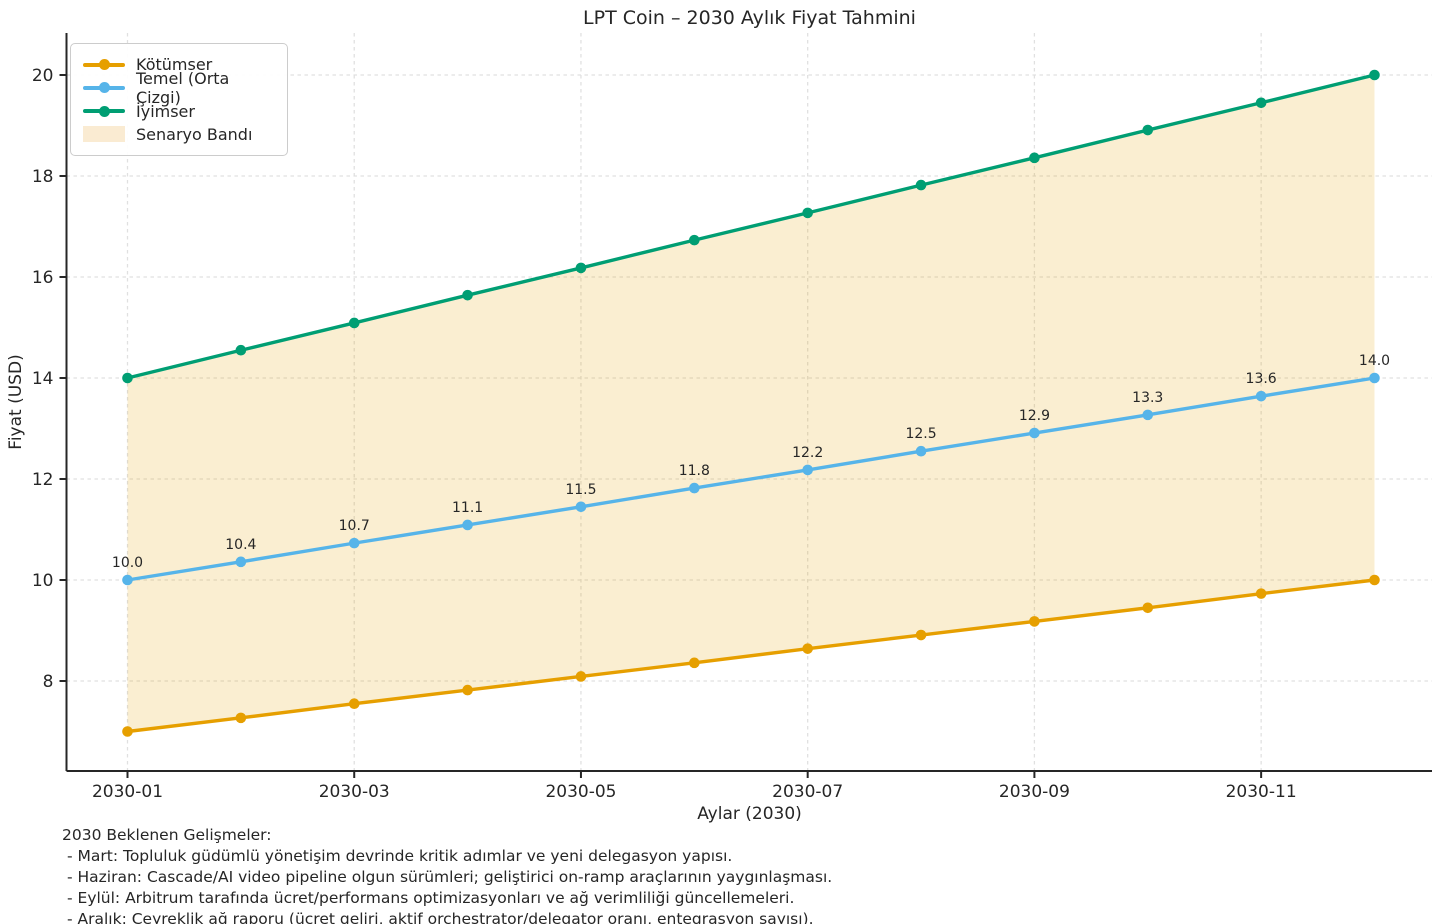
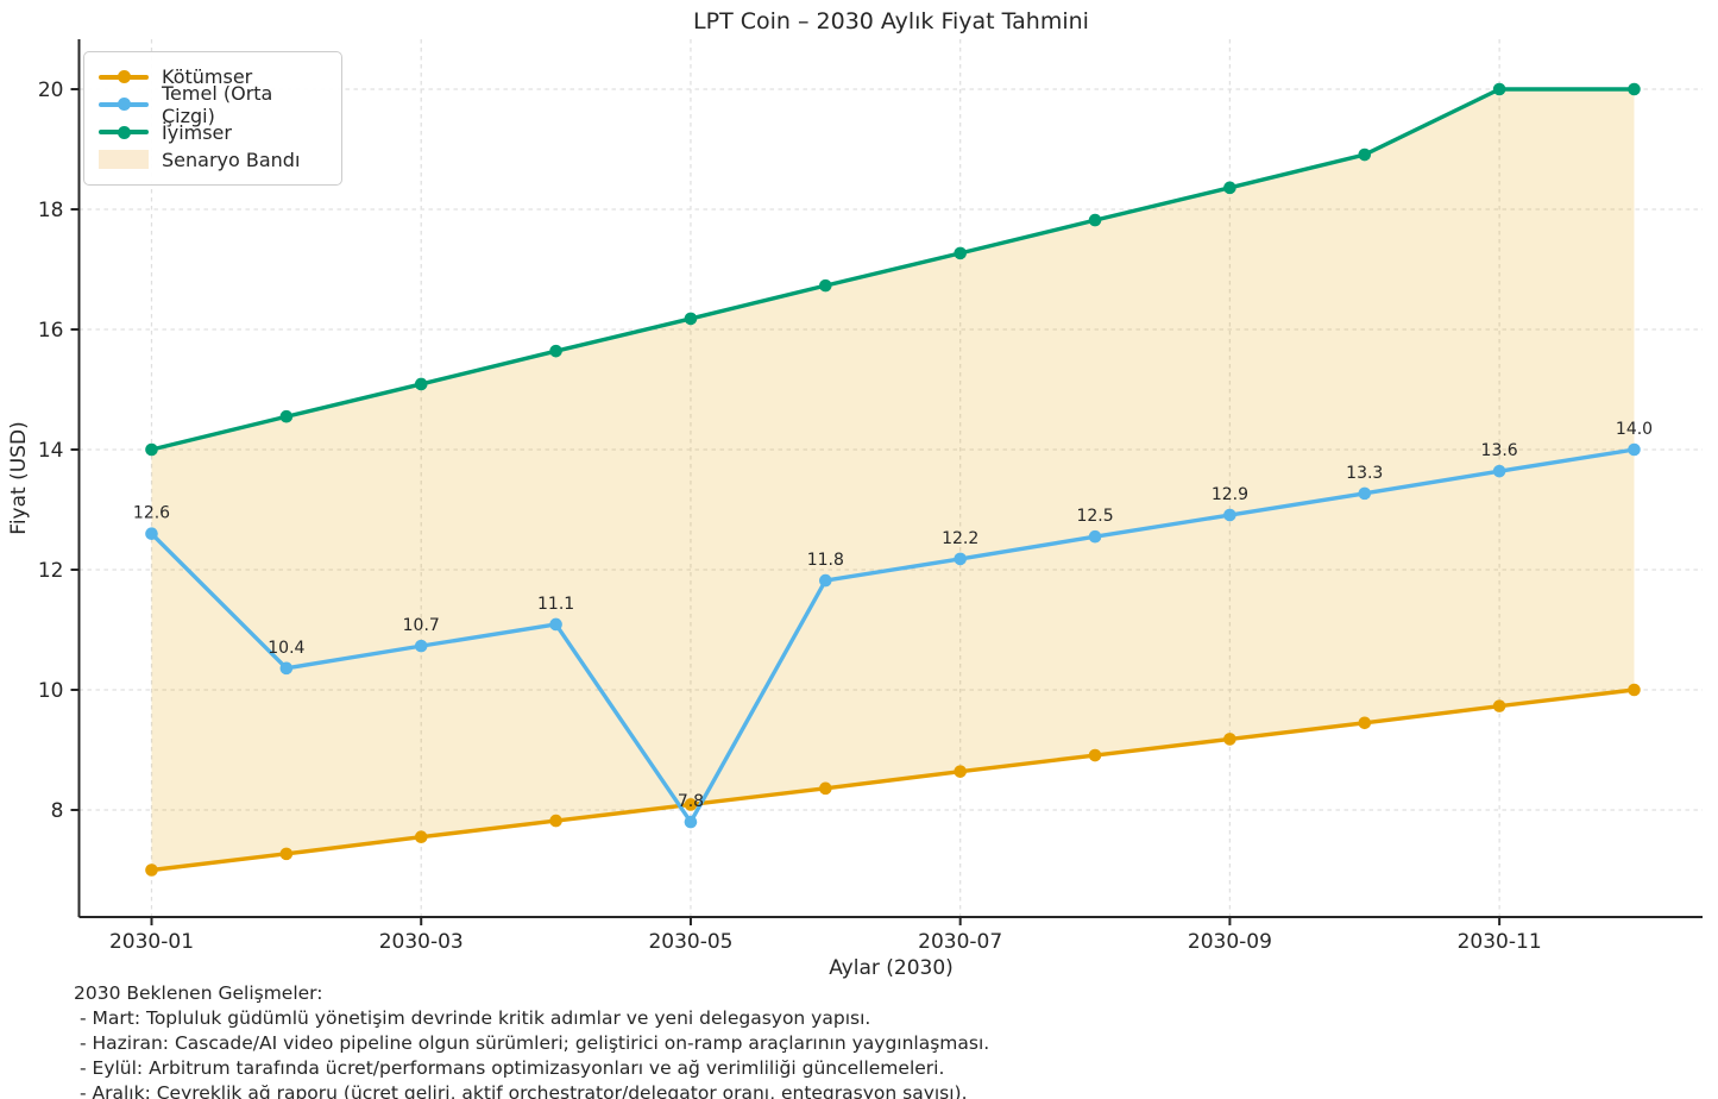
Temel (Orta Çizgi)/2030-01: 10.0 -> 12.6
Temel (Orta Çizgi)/2030-05: 11.5 -> 7.8
İyimser/2030-11: 19.4 -> 20.0
